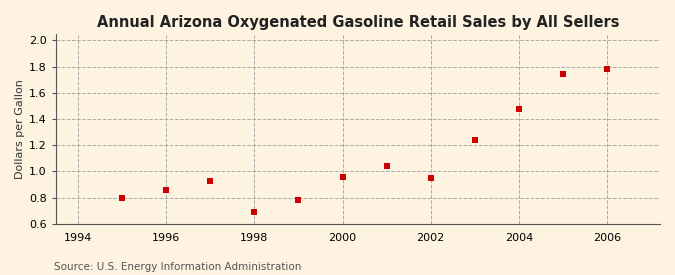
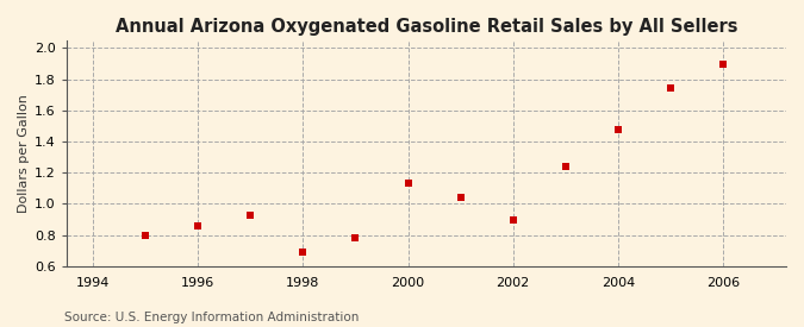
2000: 0.96 -> 1.13
2002: 0.95 -> 0.90
2006: 1.78 -> 1.90
